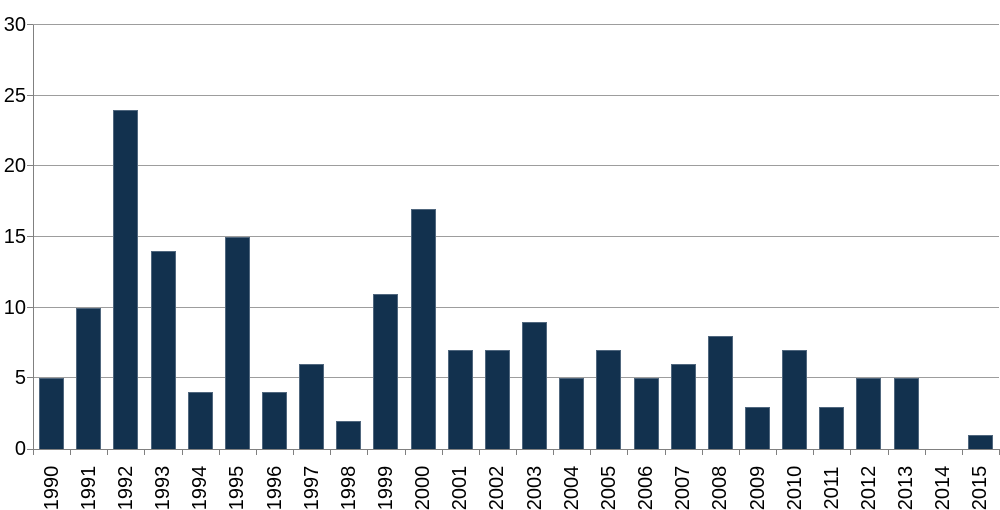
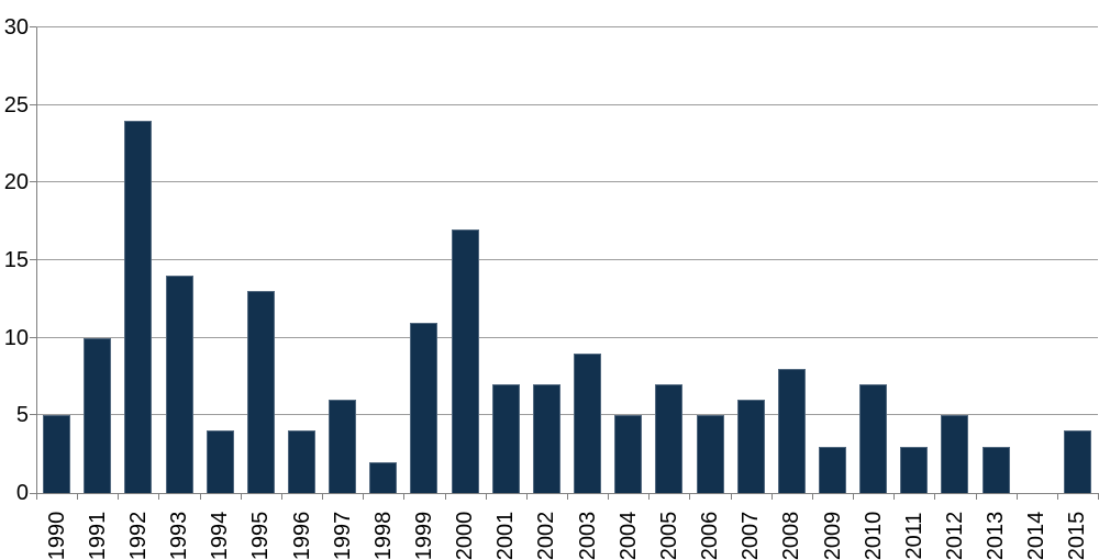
1995: 15 -> 13
2013: 5 -> 3
2015: 1 -> 4
